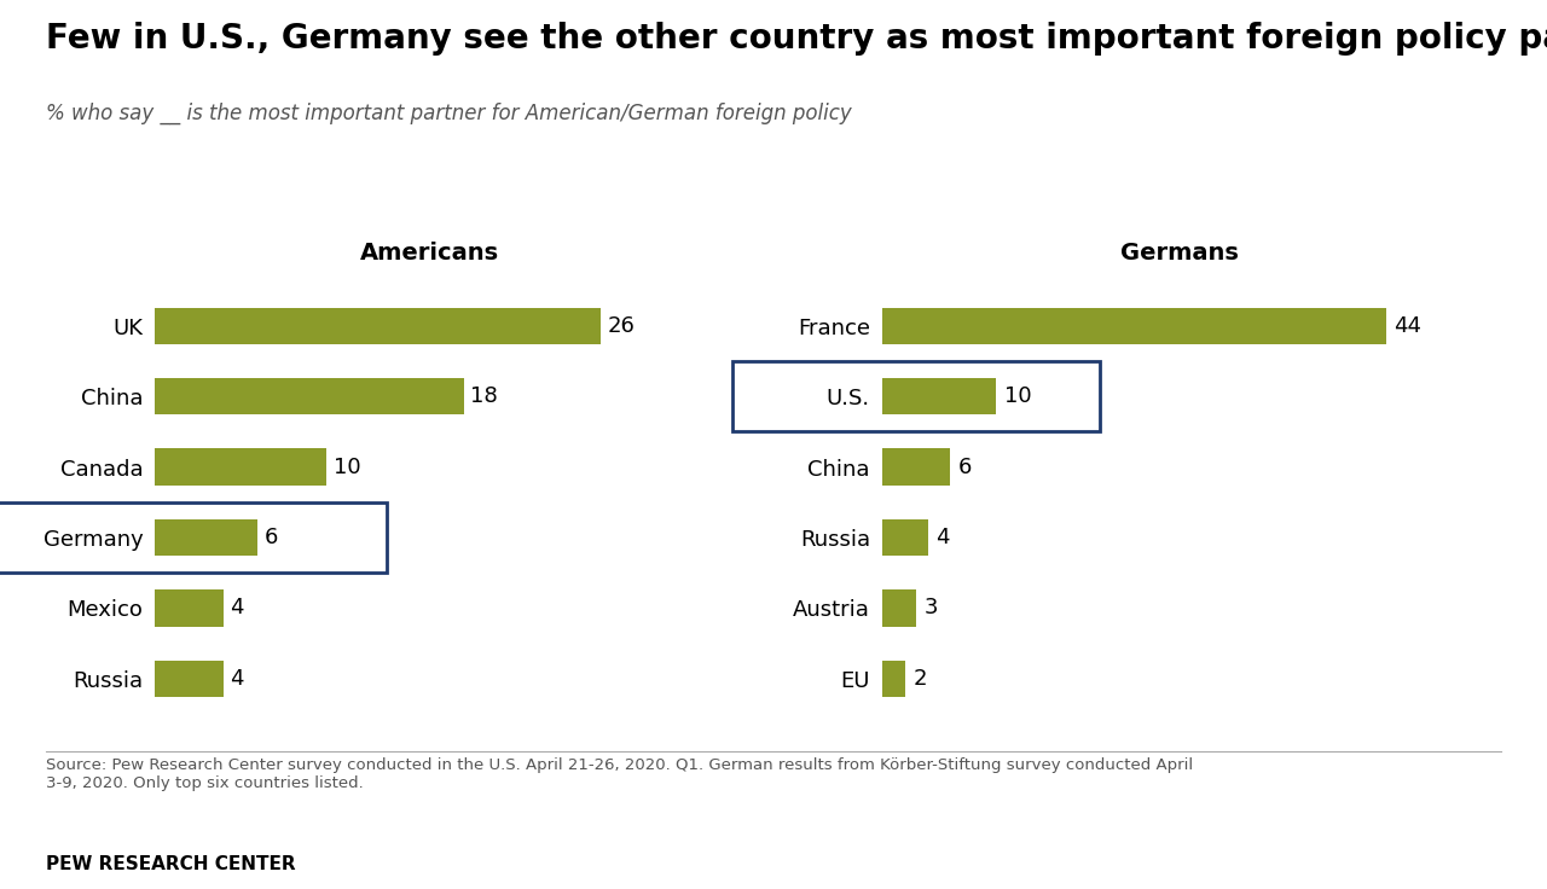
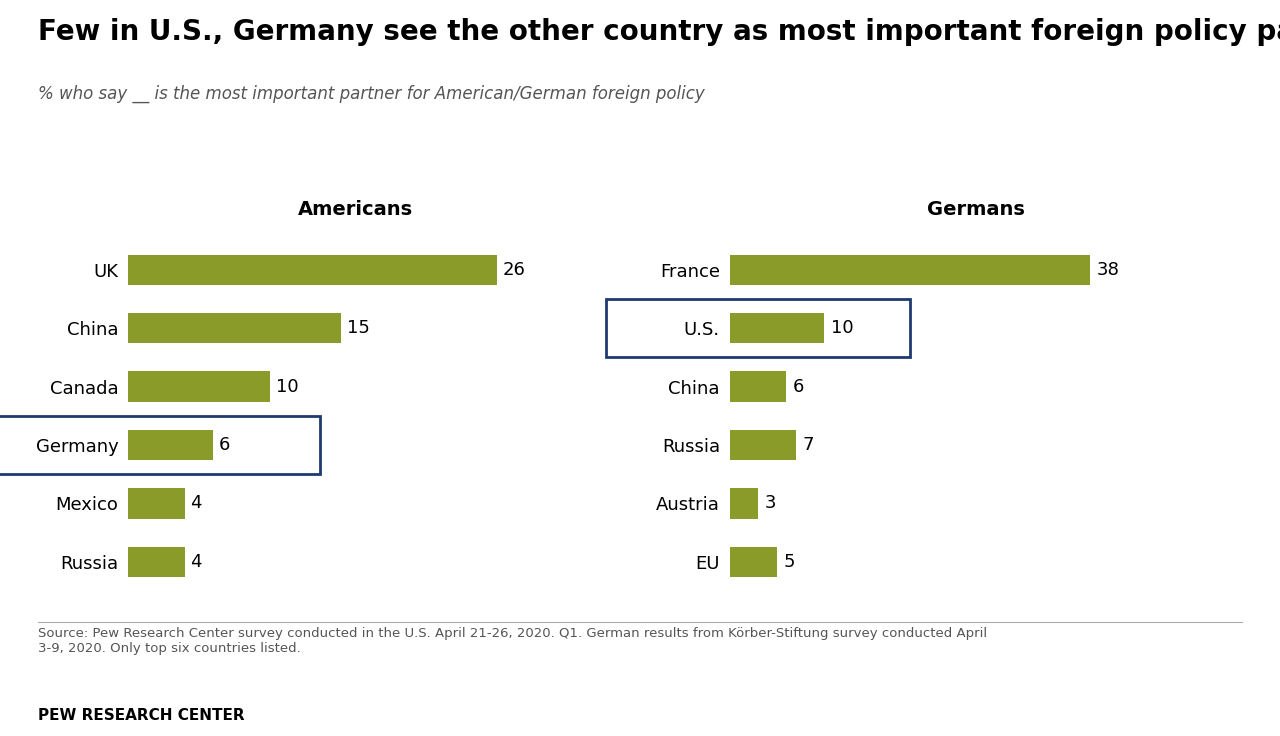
Americans/China: 18 -> 15
Germans/France: 44 -> 38
Germans/Russia: 4 -> 7
Germans/EU: 2 -> 5
